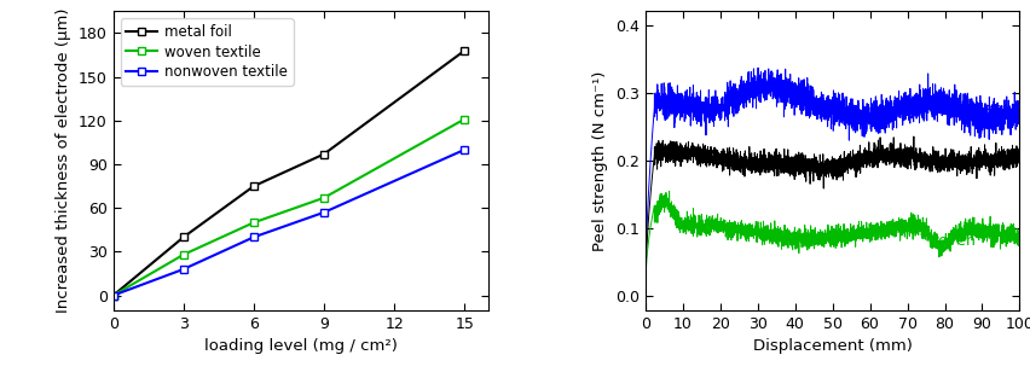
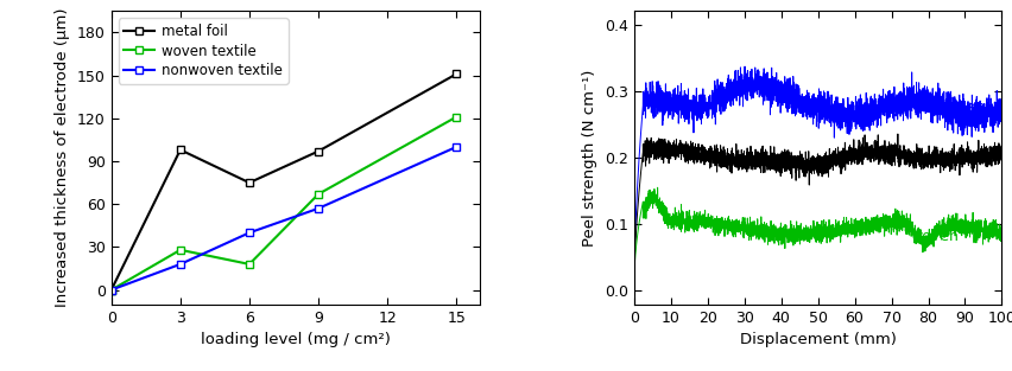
metal foil/3: 40 -> 98
woven textile/6: 50 -> 18
metal foil/15: 168 -> 151
